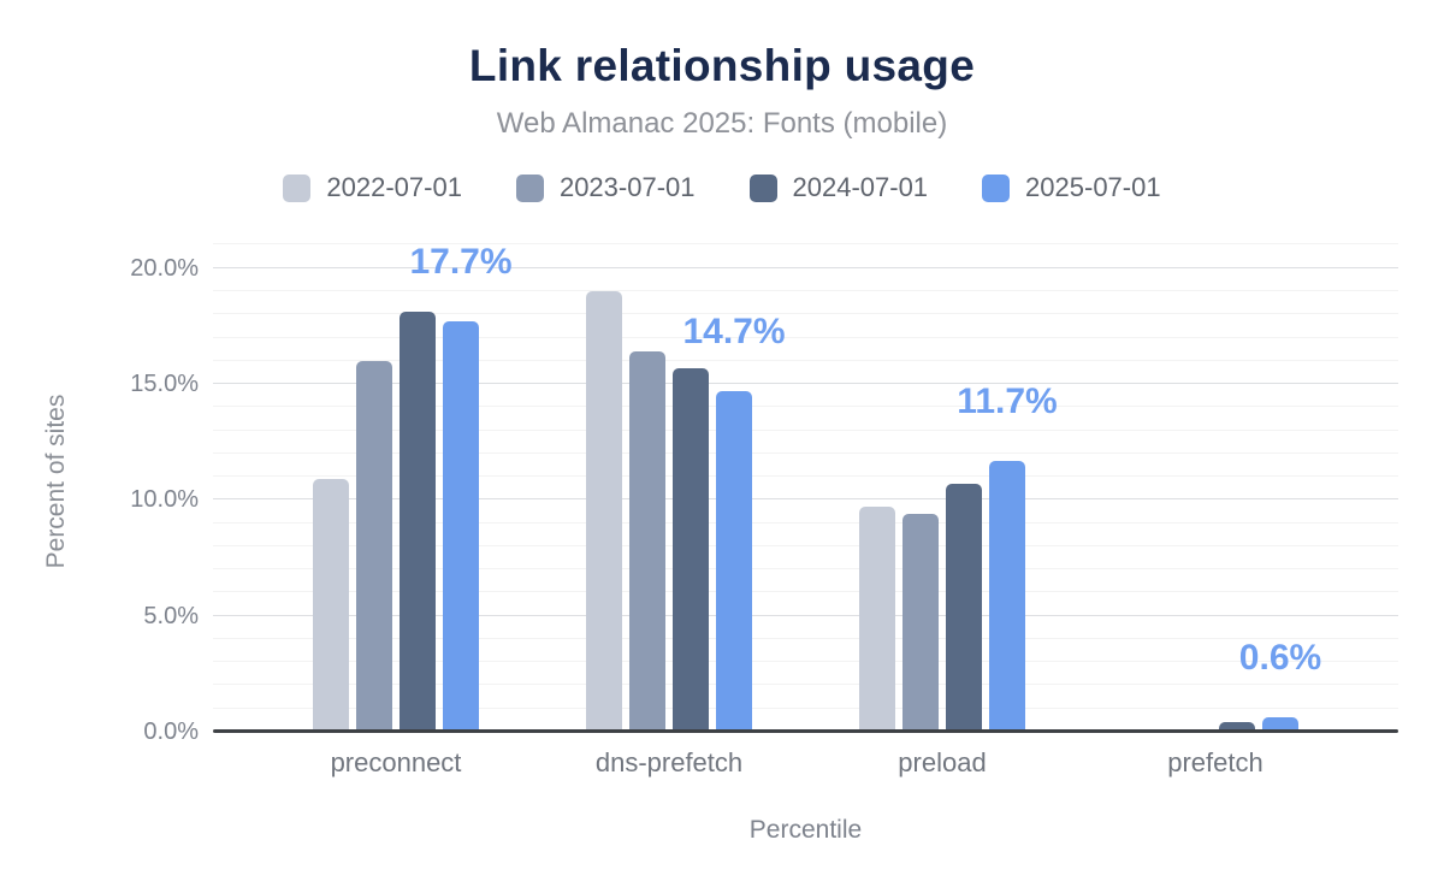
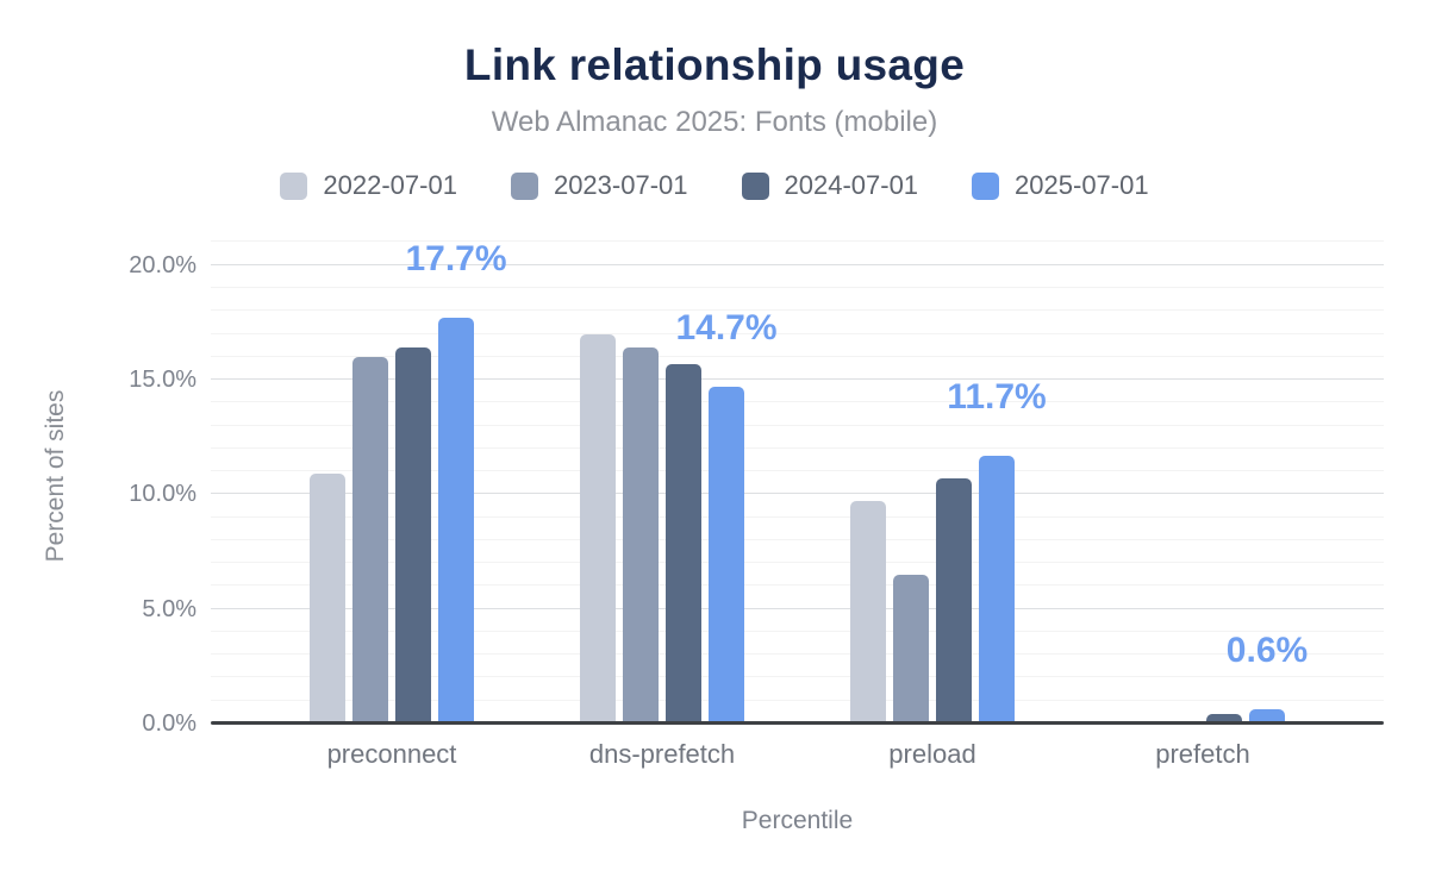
2024-07-01/preconnect: 18.1% -> 16.4%
2022-07-01/dns-prefetch: 19.0% -> 17.0%
2023-07-01/preload: 9.4% -> 6.5%
